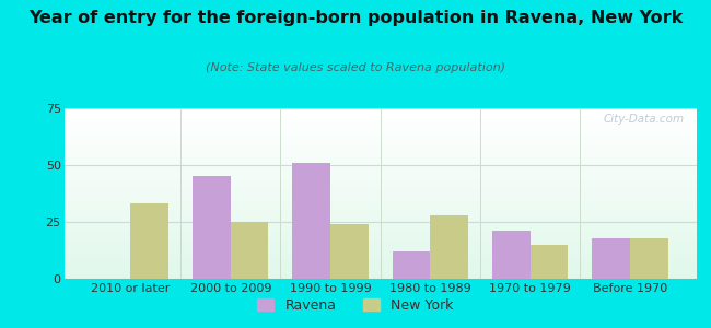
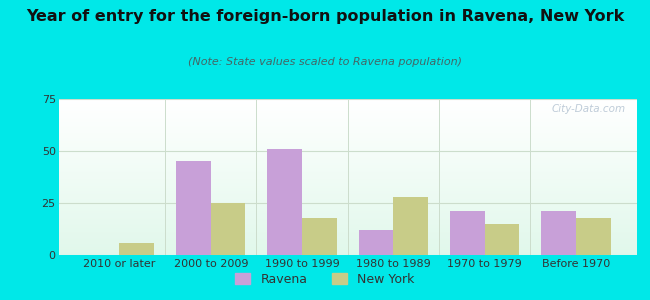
New York/2010 or later: 33 -> 6
New York/1990 to 1999: 24 -> 18
Ravena/Before 1970: 18 -> 21
